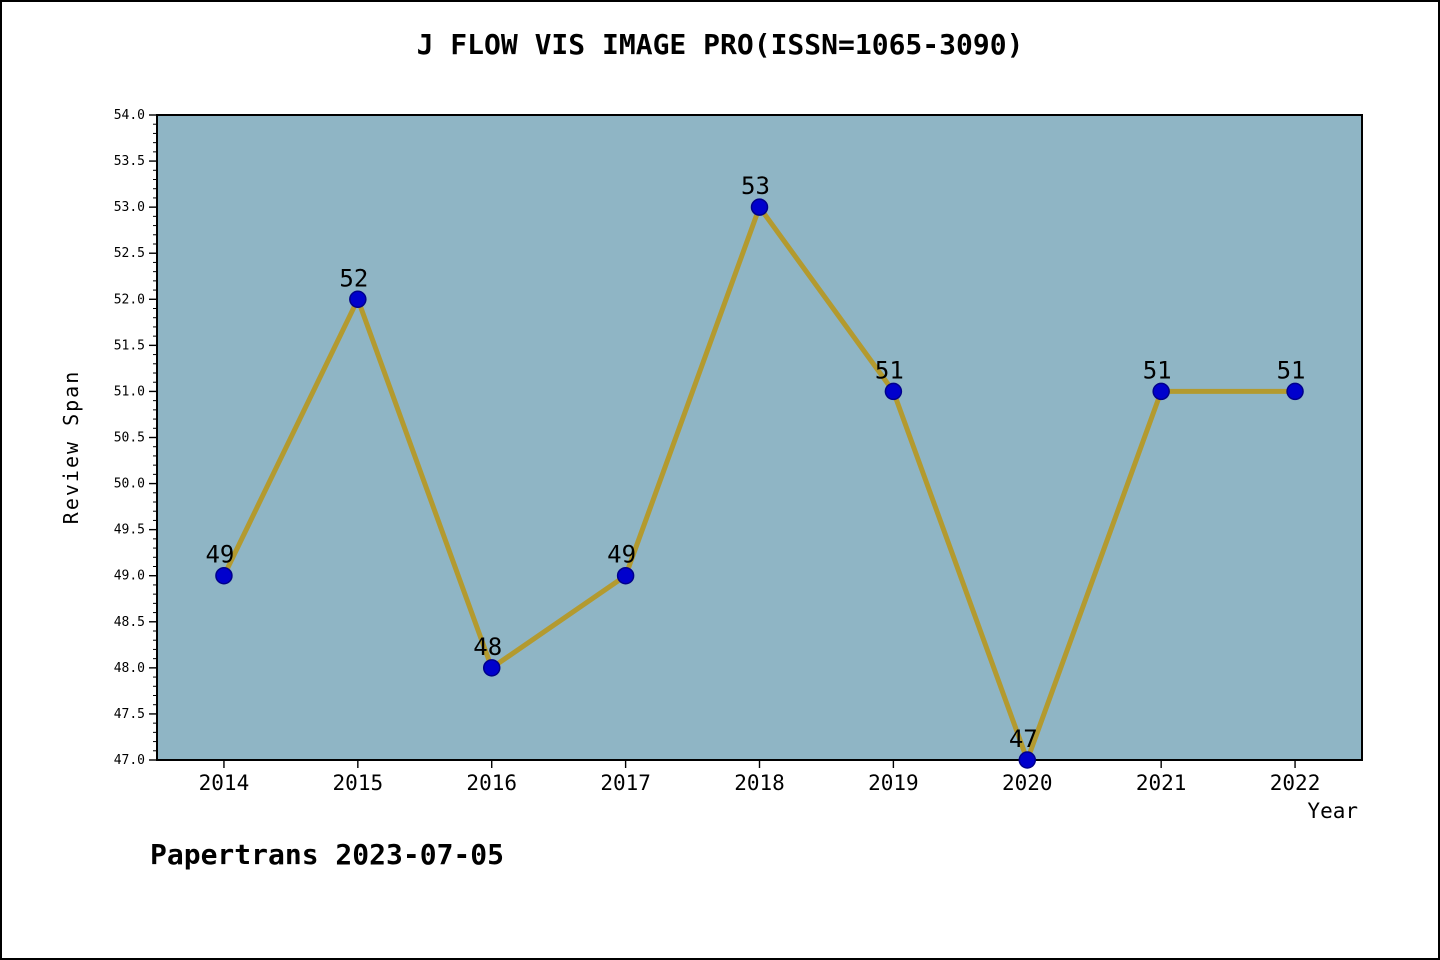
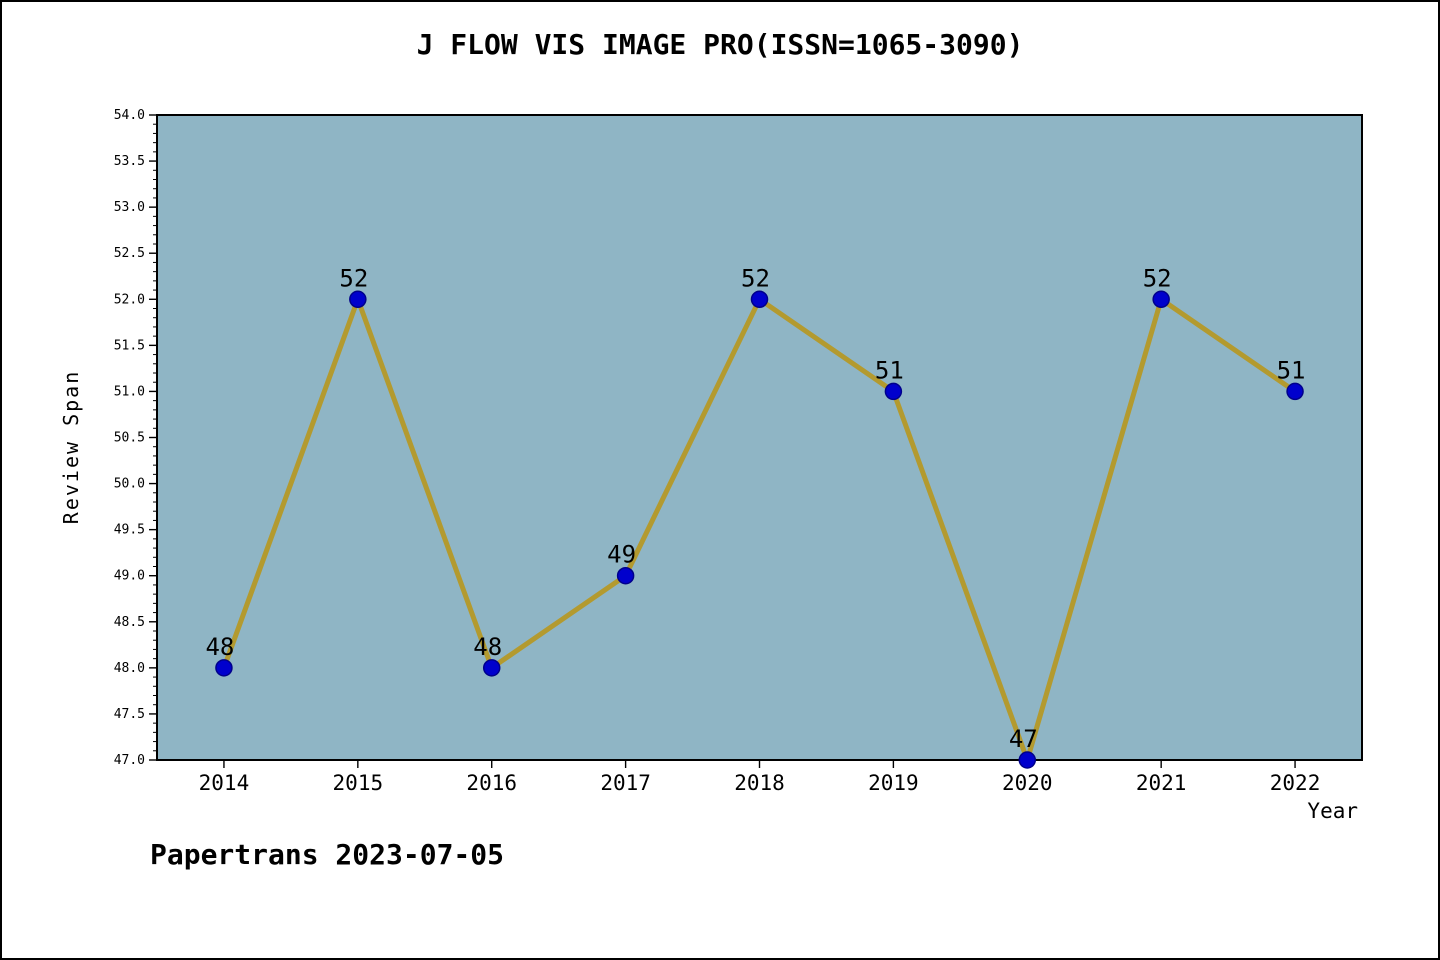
2014: 49 -> 48
2018: 53 -> 52
2021: 51 -> 52
